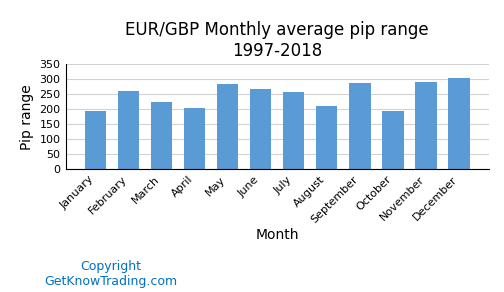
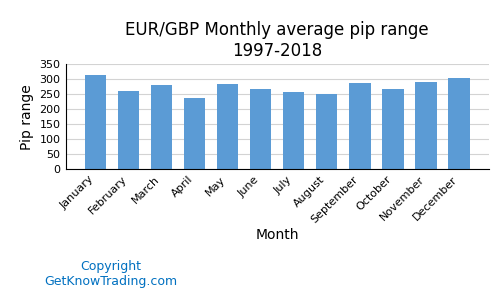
January: 195 -> 315
March: 225 -> 281
April: 205 -> 237
August: 210 -> 252
October: 195 -> 266
